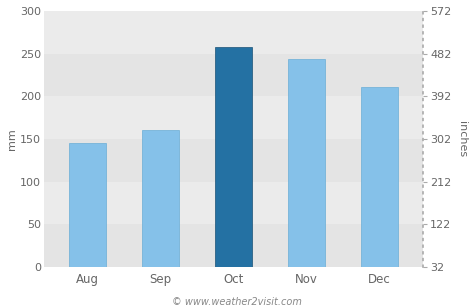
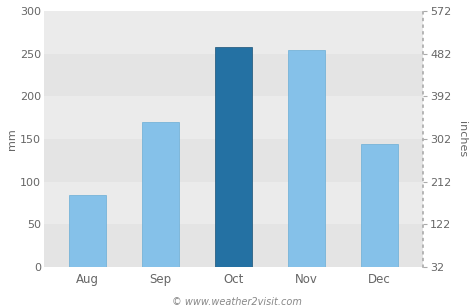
Aug: 145 -> 84
Sep: 160 -> 170
Nov: 244 -> 254
Dec: 211 -> 144
